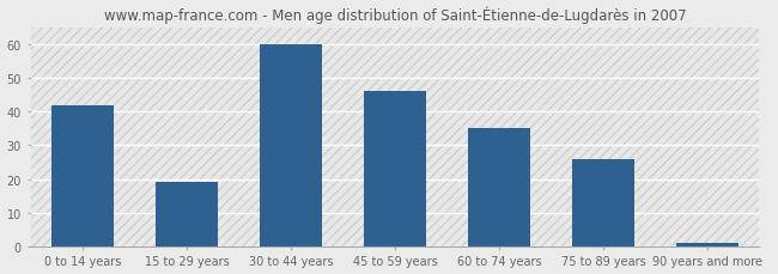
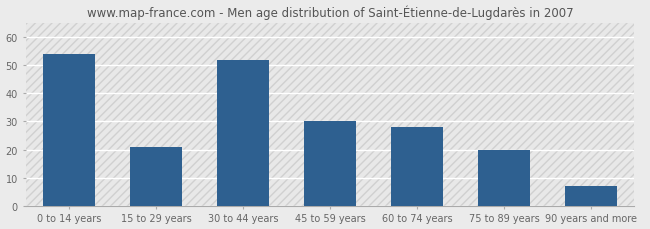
0 to 14 years: 42 -> 54
15 to 29 years: 19 -> 21
30 to 44 years: 60 -> 52
45 to 59 years: 46 -> 30
60 to 74 years: 35 -> 28
75 to 89 years: 26 -> 20
90 years and more: 1 -> 7
